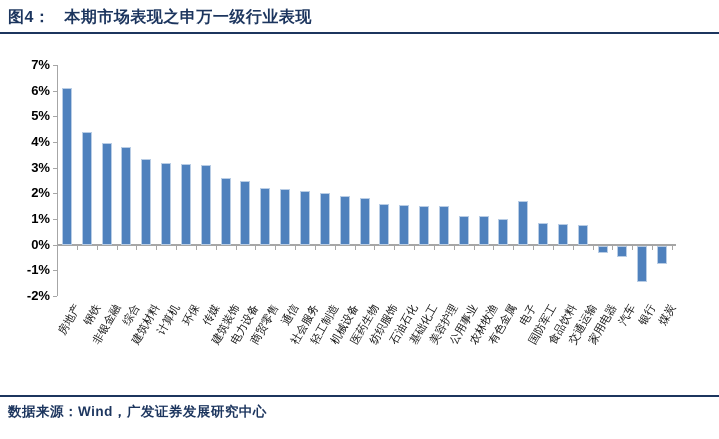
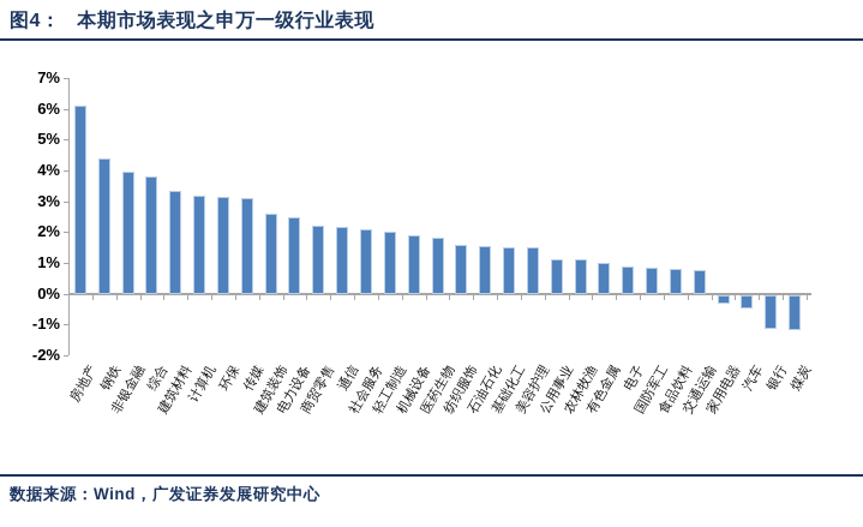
电子: 1.7% -> 0.9%
银行: -1.4% -> -1.1%
煤炭: -0.7% -> -1.1%
